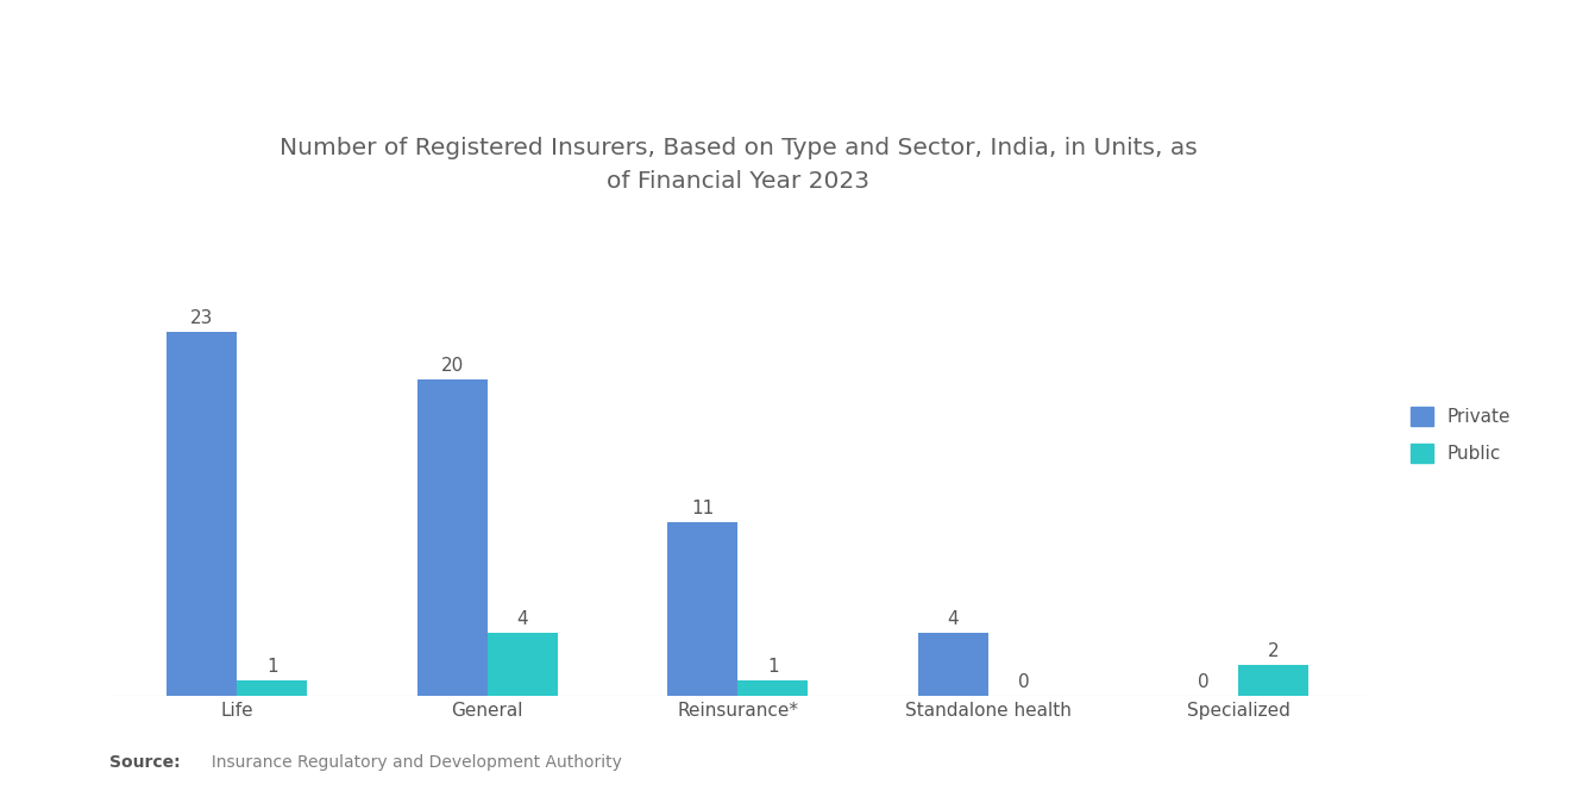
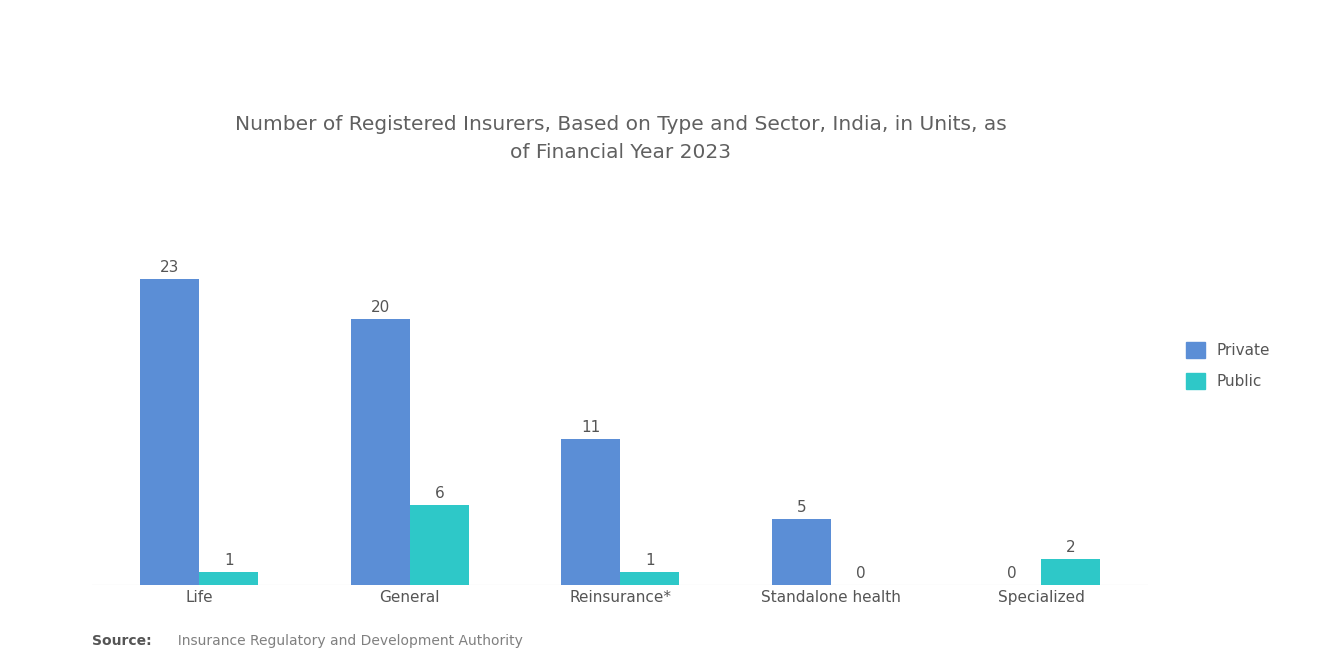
Public/General: 4 -> 6
Private/Standalone health: 4 -> 5
